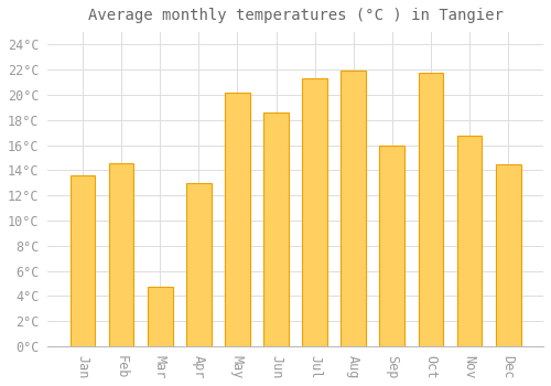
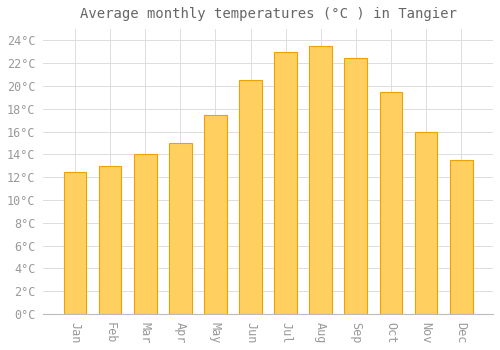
Jan: 13.6°C -> 12.5°C
Feb: 14.6°C -> 13.0°C
Mar: 4.7°C -> 14.0°C
Apr: 13.0°C -> 15.0°C
May: 20.2°C -> 17.5°C
Jun: 18.6°C -> 20.5°C
Jul: 21.3°C -> 23.0°C
Aug: 21.9°C -> 23.5°C
Sep: 16.0°C -> 22.5°C
Oct: 21.8°C -> 19.5°C
Nov: 16.8°C -> 16.0°C
Dec: 14.5°C -> 13.5°C
